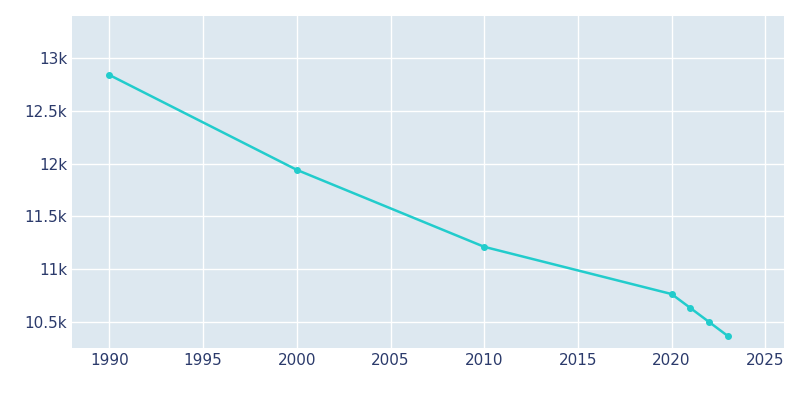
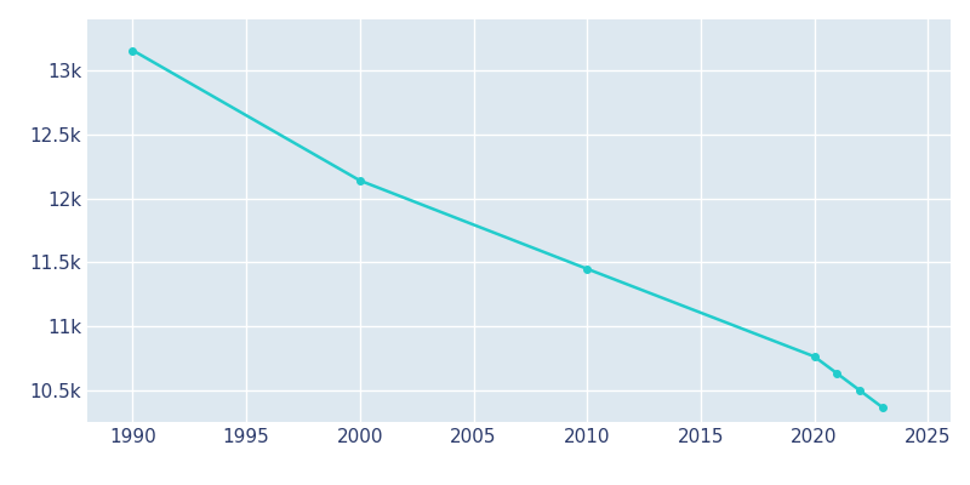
1990: 12.84k -> 13.16k
2000: 11.94k -> 12.14k
2010: 11.21k -> 11.45k
